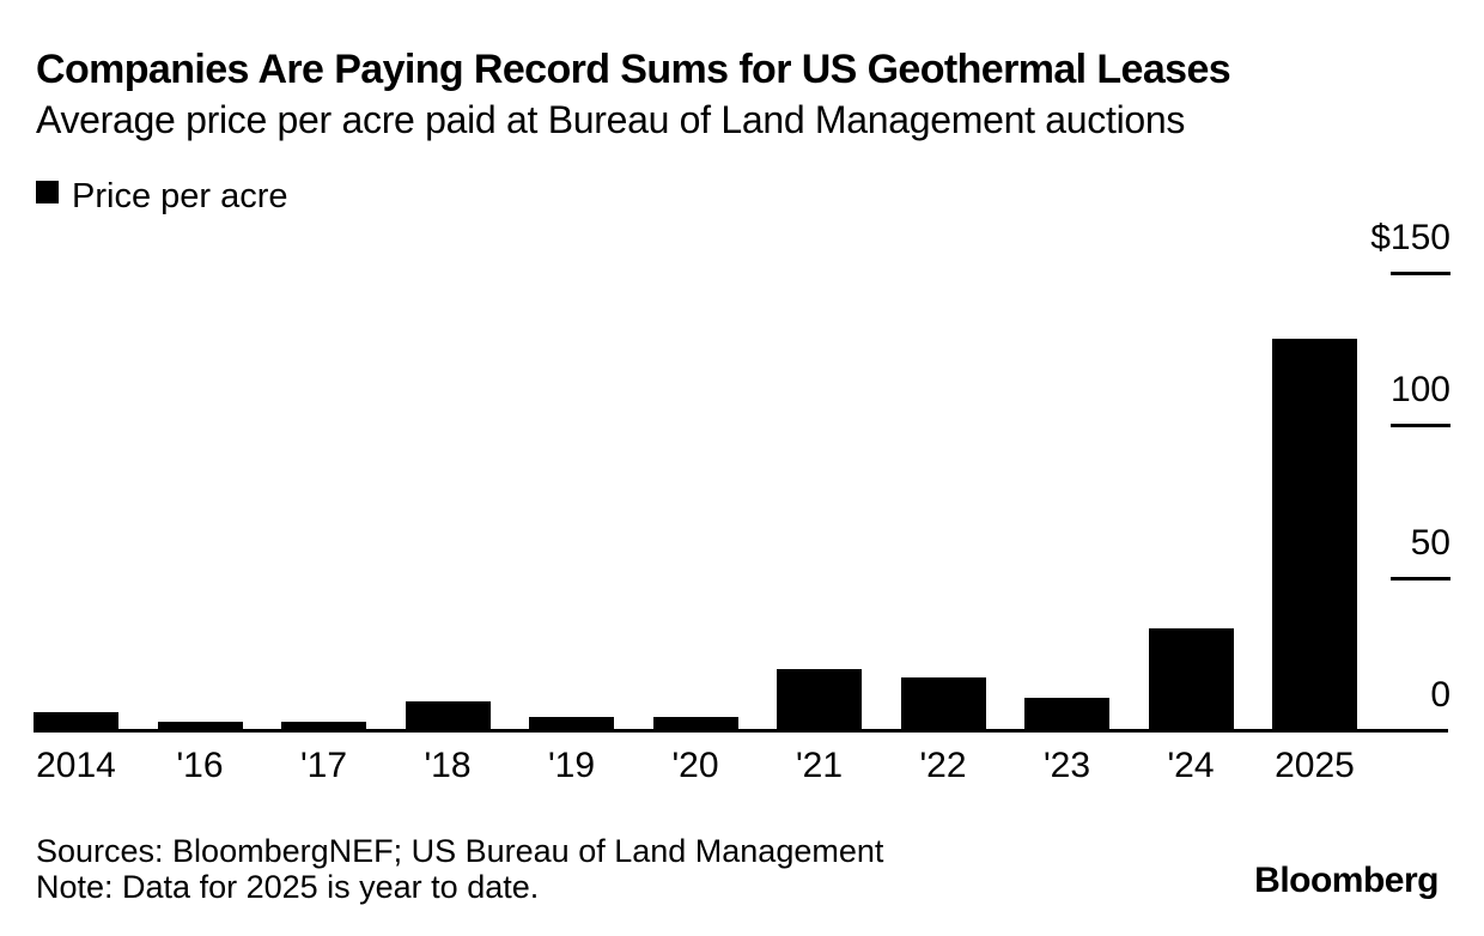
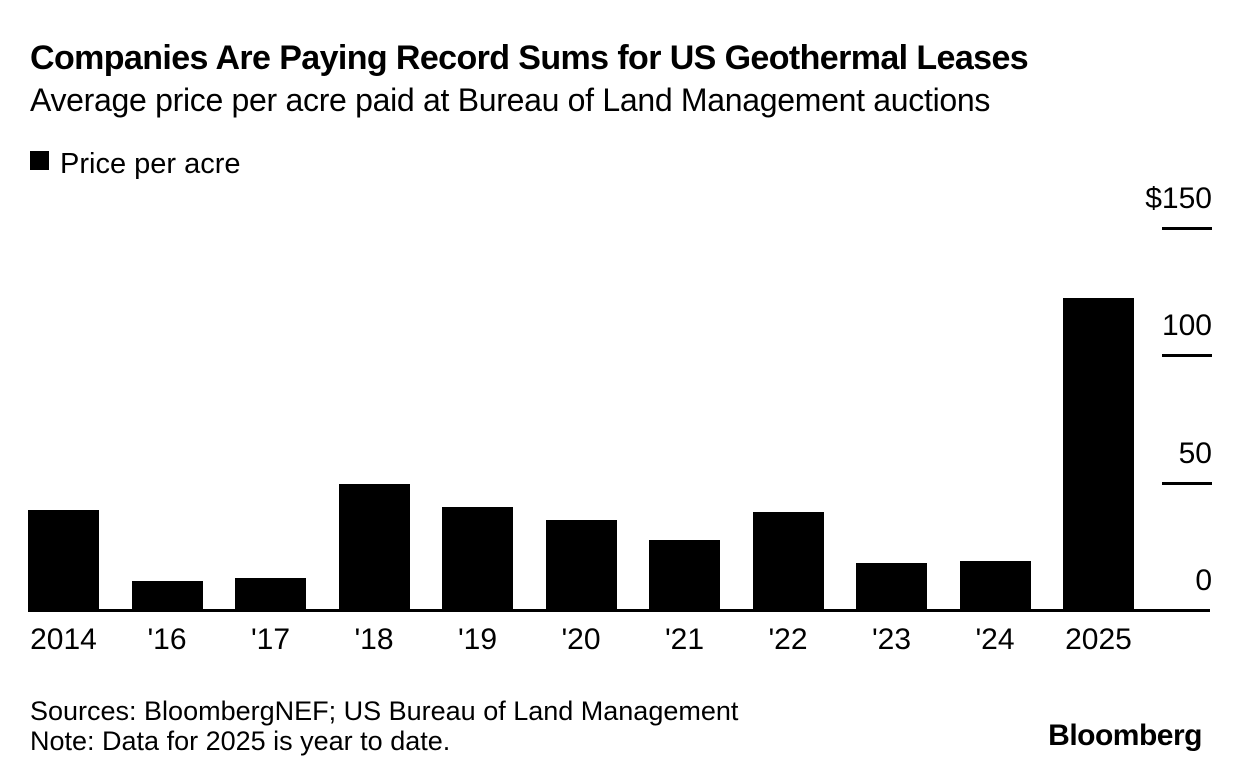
2014: $6 -> $39
'16: $2 -> $11
'17: $2 -> $12
'18: $9 -> $49
'19: $4 -> $40
'20: $4 -> $35
'21: $20 -> $27
'22: $17 -> $38
'23: $10 -> $18
'24: $33 -> $19
2025: $128 -> $122
